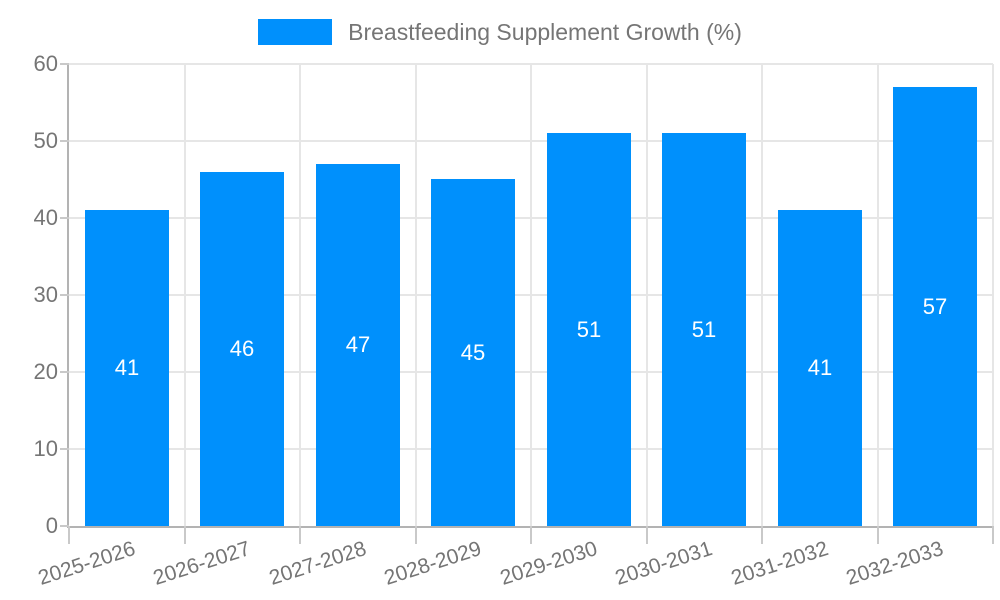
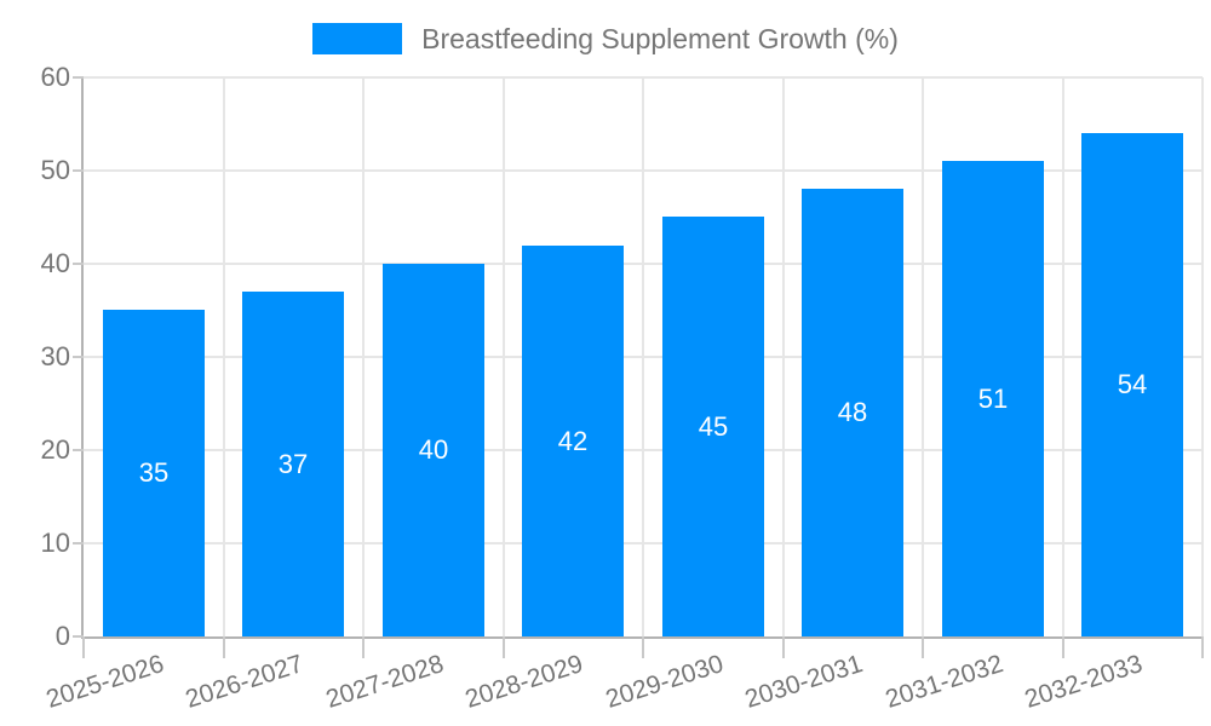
2025-2026: 41 -> 35
2026-2027: 46 -> 37
2027-2028: 47 -> 40
2028-2029: 45 -> 42
2029-2030: 51 -> 45
2030-2031: 51 -> 48
2031-2032: 41 -> 51
2032-2033: 57 -> 54
